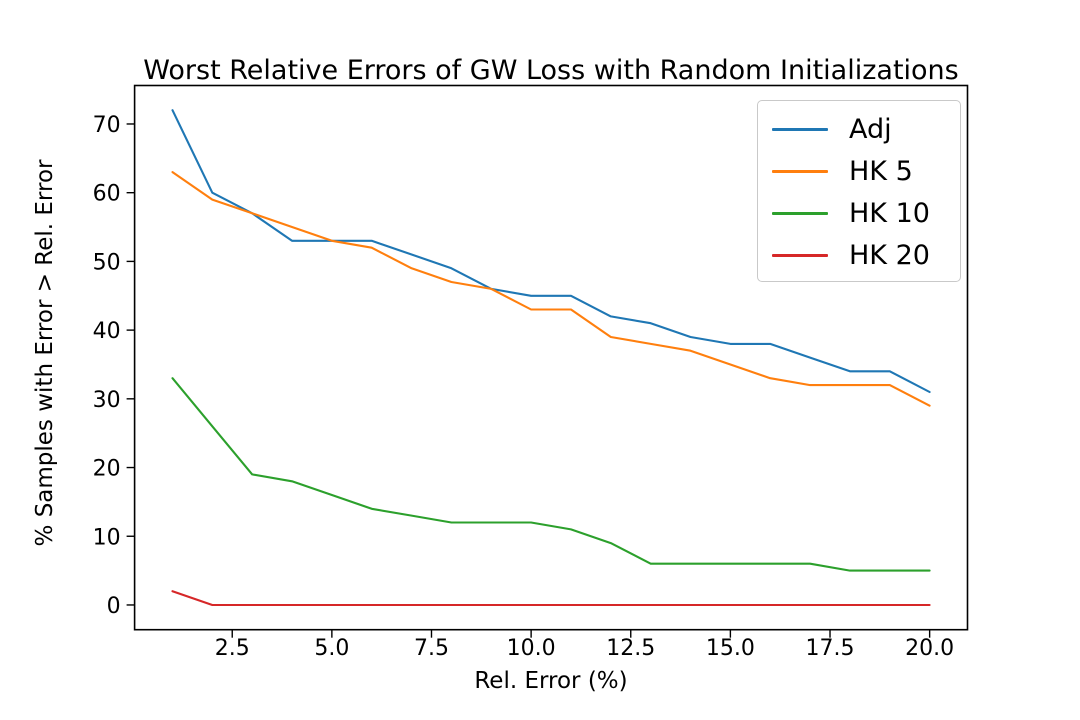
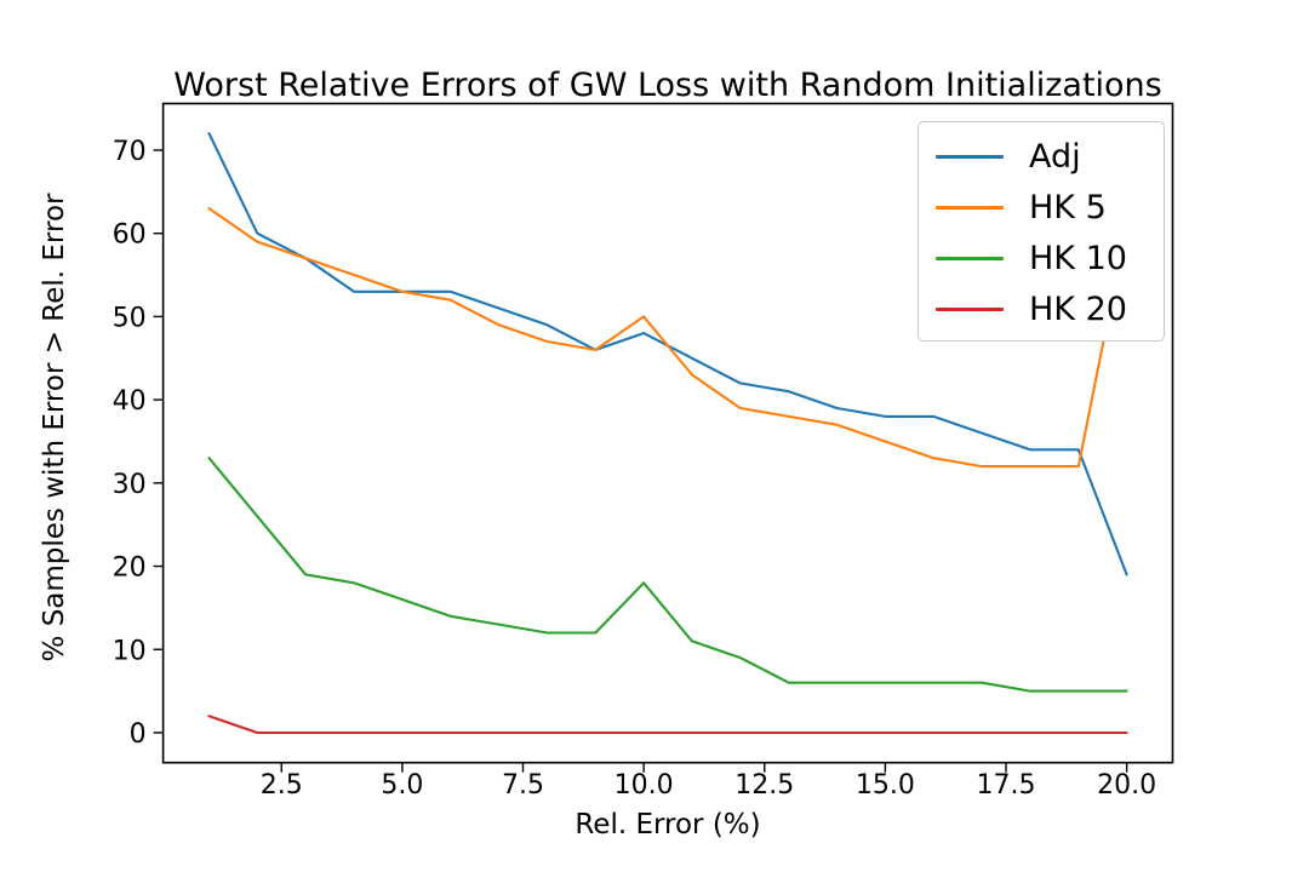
Adj/10: 45 -> 48
HK 5/10: 43 -> 50
HK 10/10: 12 -> 18
Adj/20: 31 -> 19
HK 5/20: 29 -> 61
